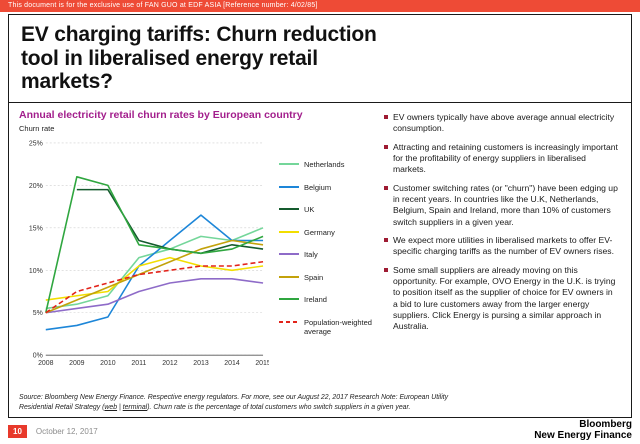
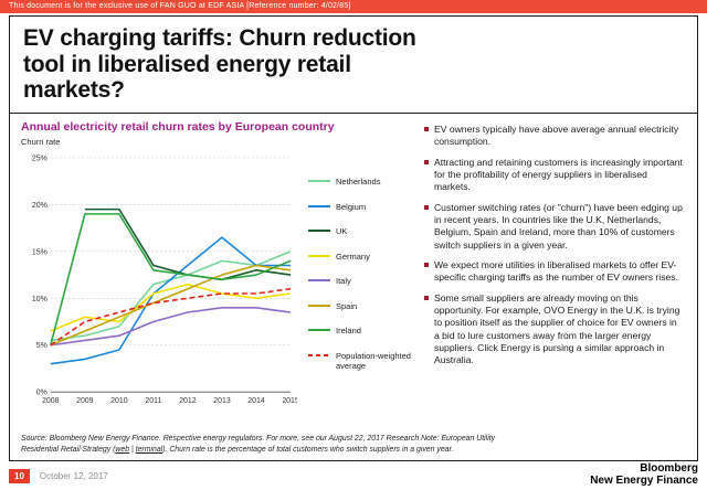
Germany/2009: 7% -> 8%
Ireland/2009: 21% -> 19%
Ireland/2010: 20% -> 19%
